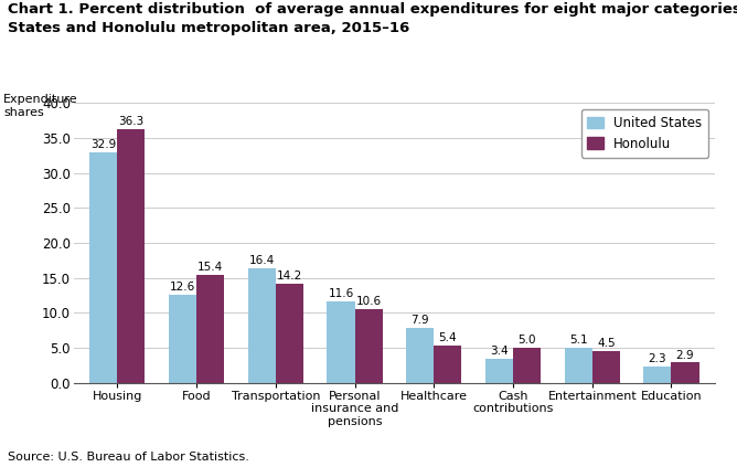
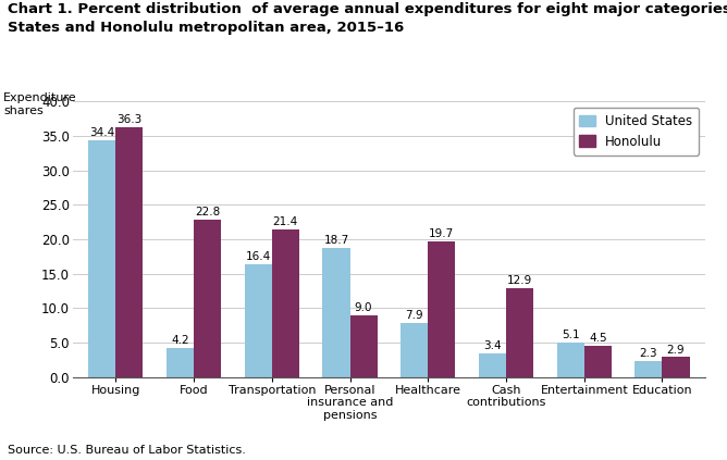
United States/Housing: 32.9 -> 34.4
United States/Food: 12.6 -> 4.2
Honolulu/Food: 15.4 -> 22.8
Honolulu/Transportation: 14.2 -> 21.4
United States/Personal insurance and pensions: 11.6 -> 18.7
Honolulu/Personal insurance and pensions: 10.6 -> 9.0
Honolulu/Healthcare: 5.4 -> 19.7
Honolulu/Cash contributions: 5.0 -> 12.9
